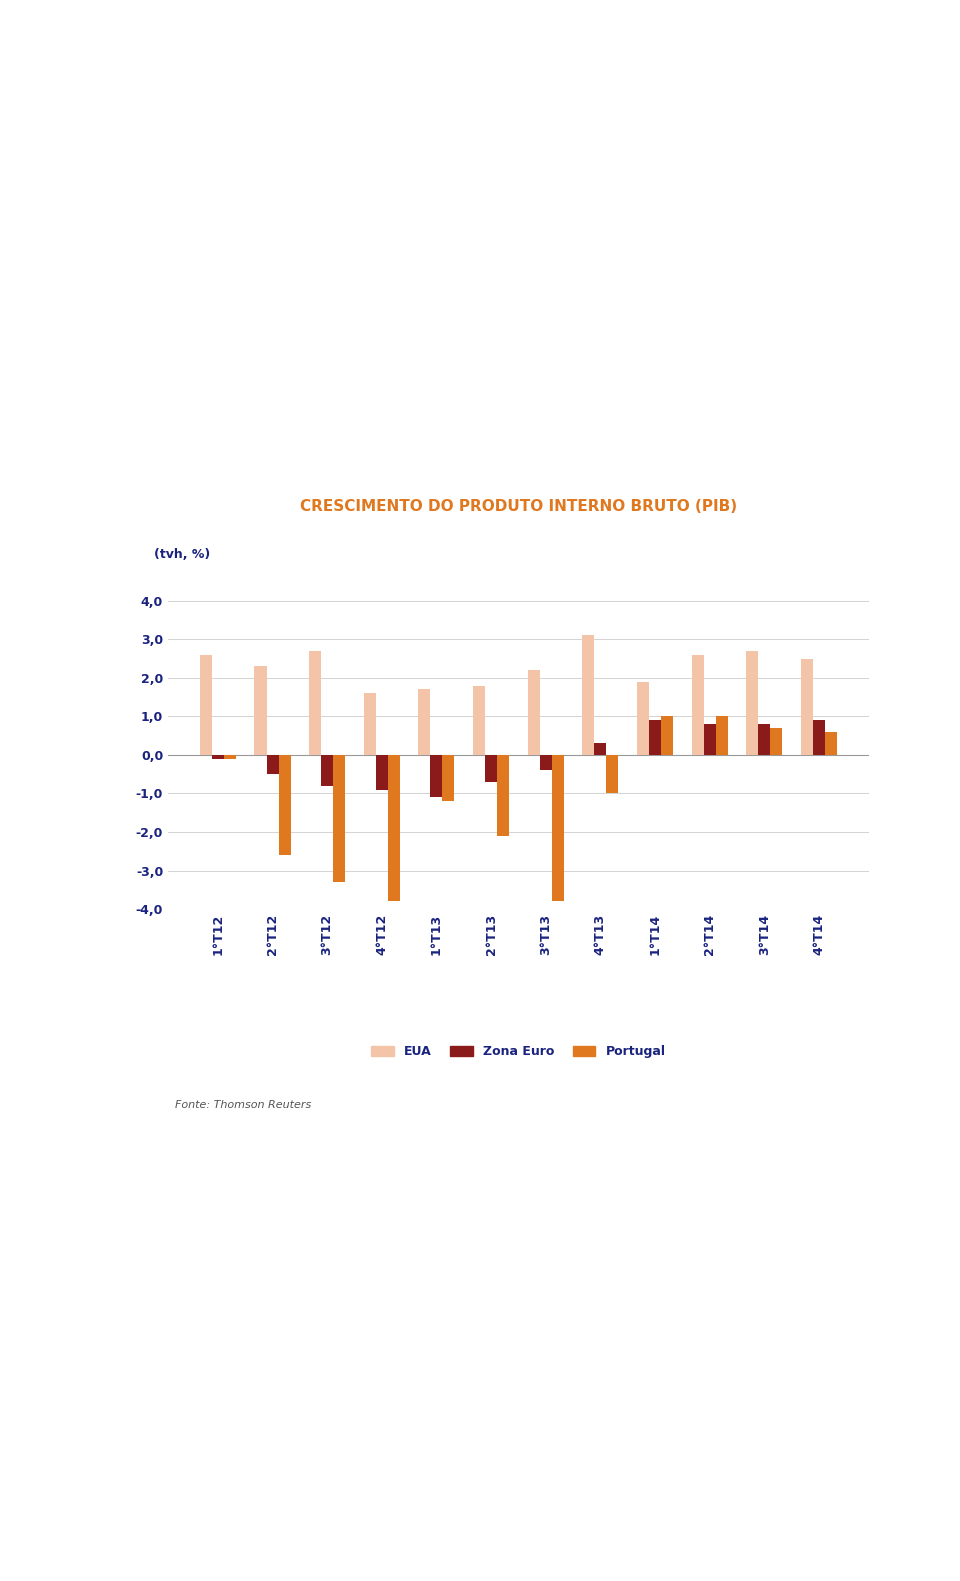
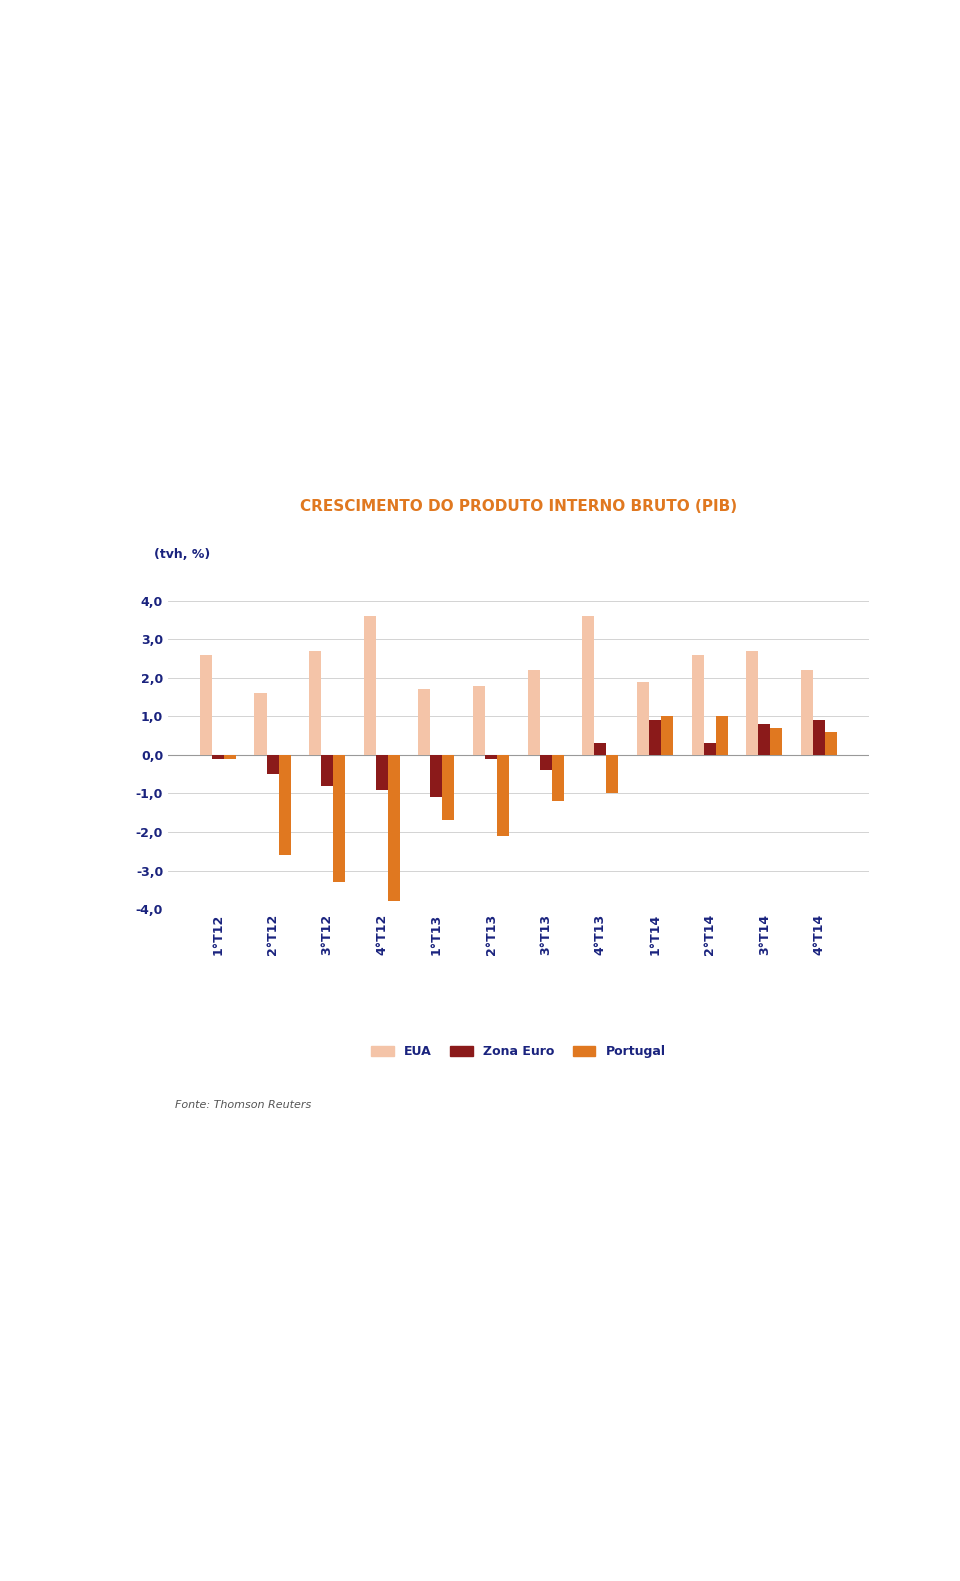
EUA/2°T12: 2,3 -> 1,6
EUA/4°T12: 1,6 -> 3,6
Portugal/1°T13: -1,2 -> -1,7
Zona Euro/2°T13: -0,7 -> -0,1
Portugal/3°T13: -3,8 -> -1,2
EUA/4°T13: 3,1 -> 3,6
Zona Euro/2°T14: 0,8 -> 0,3
EUA/4°T14: 2,5 -> 2,2
